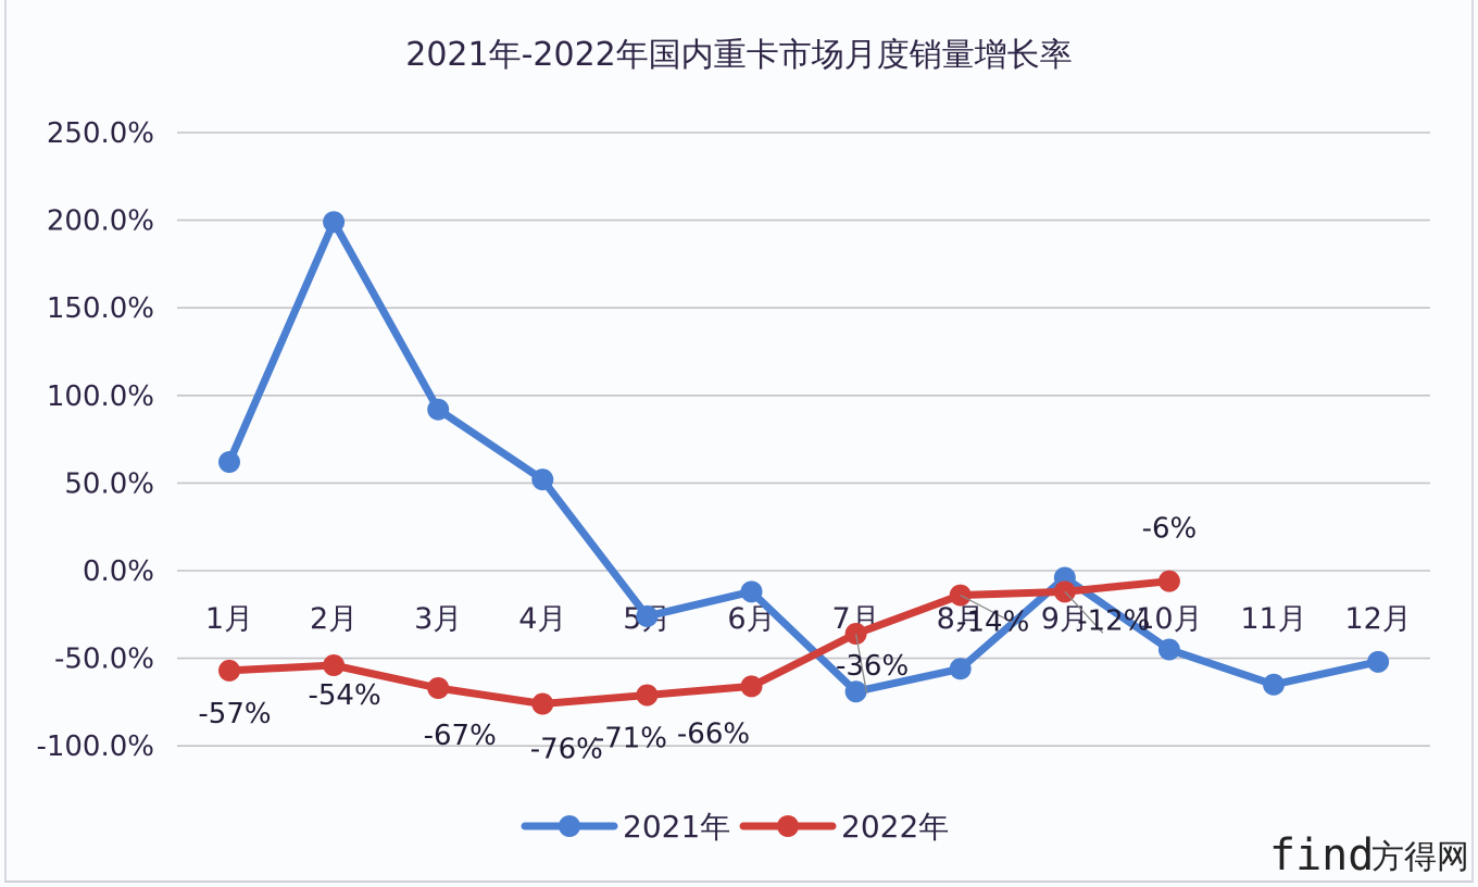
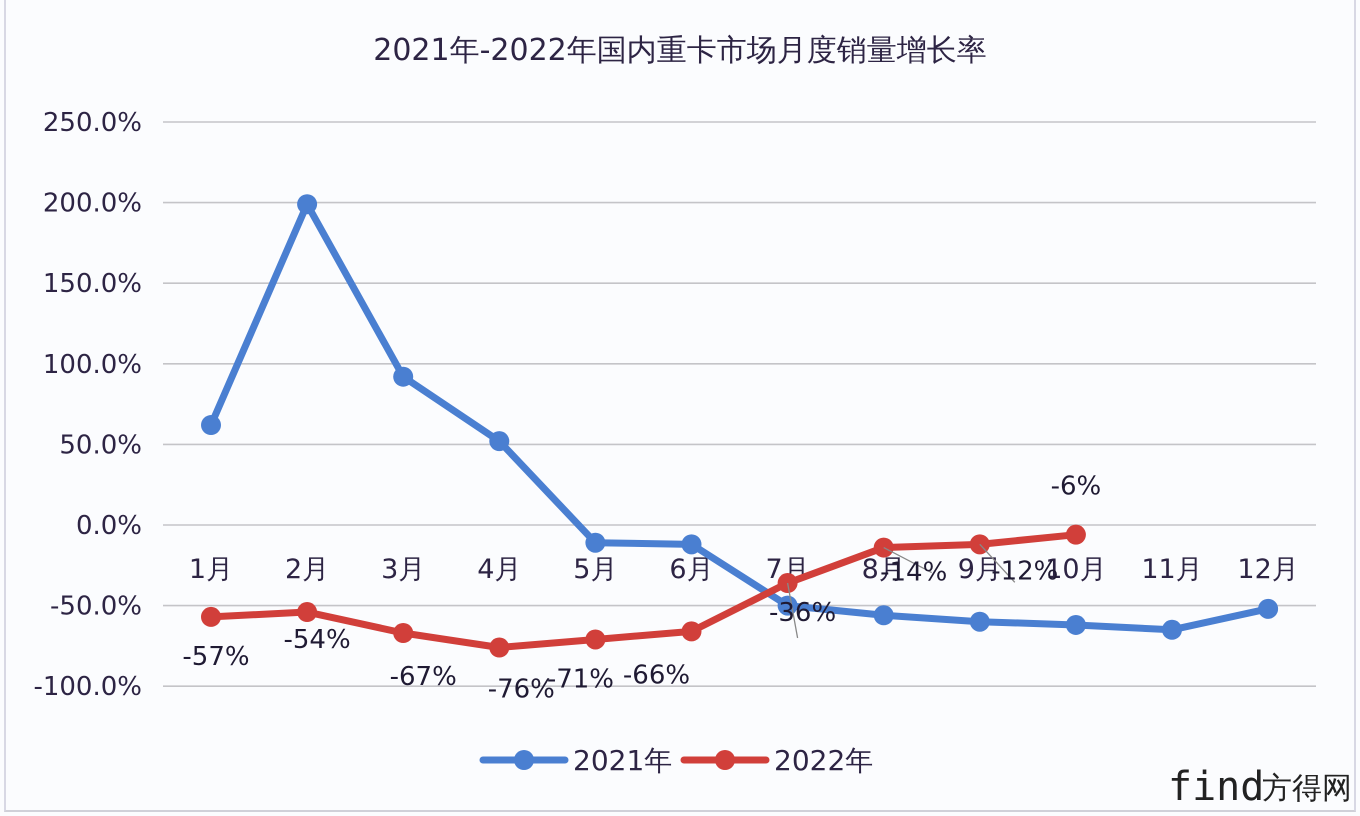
2021年/5月: -26% -> -11%
2021年/7月: -69% -> -50%
2021年/9月: -4% -> -60%
2021年/10月: -45% -> -62%
